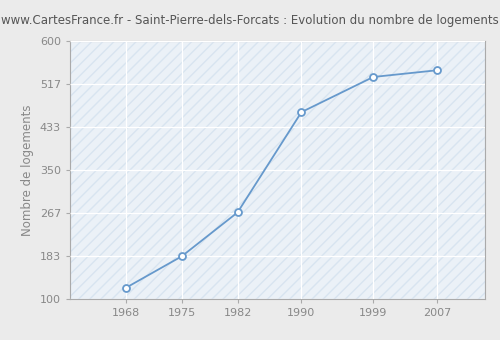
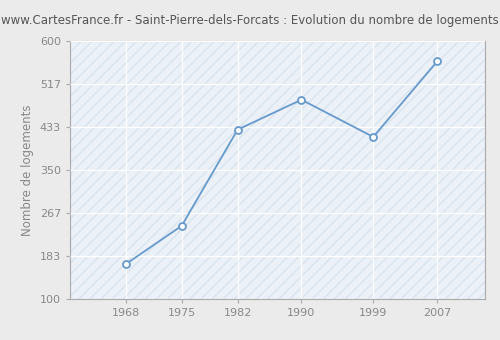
1968: 122 -> 168
1975: 183 -> 242
1982: 268 -> 428
1990: 462 -> 486
1999: 530 -> 414
2007: 543 -> 560
